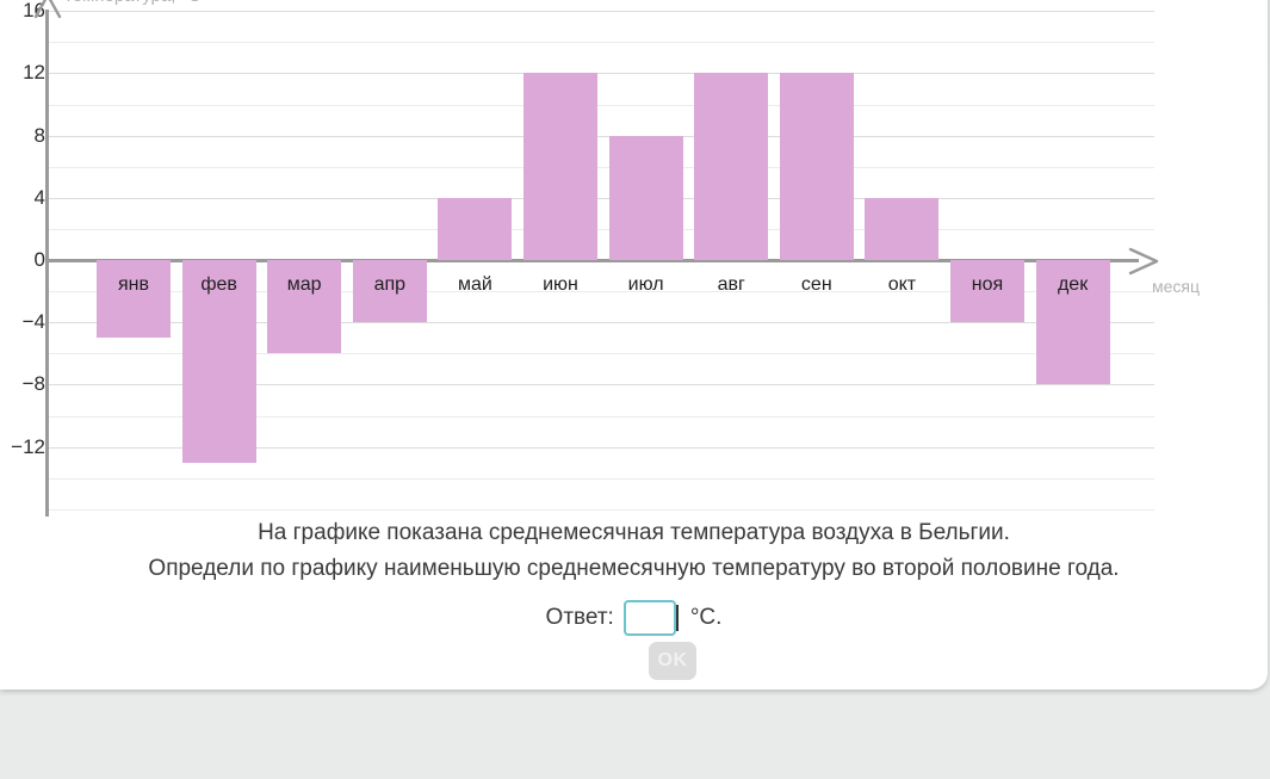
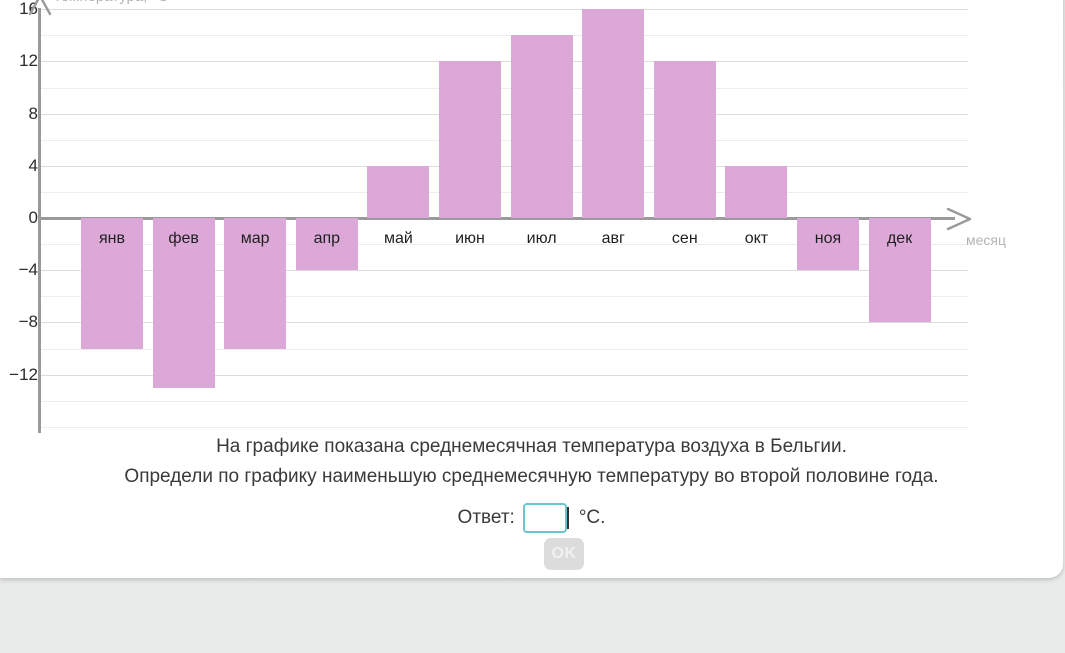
янв: -5 -> -10
мар: -6 -> -10
июл: 8 -> 14
авг: 12 -> 16
